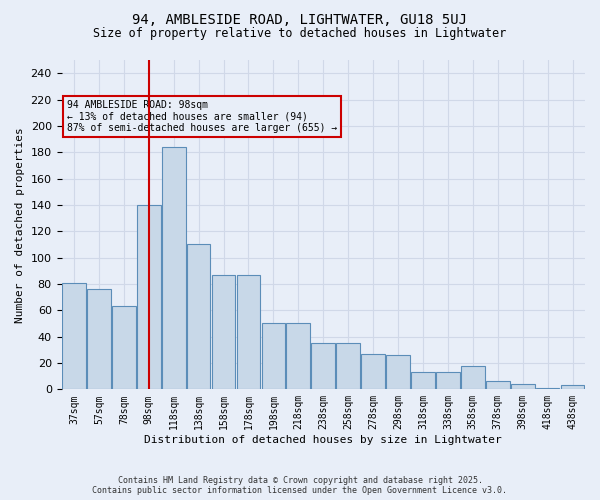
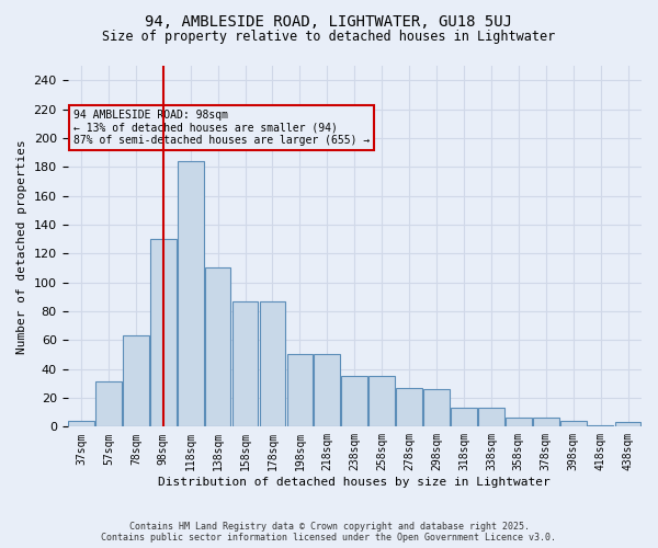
37sqm: 81 -> 4
57sqm: 76 -> 31
98sqm: 140 -> 130
358sqm: 18 -> 6
